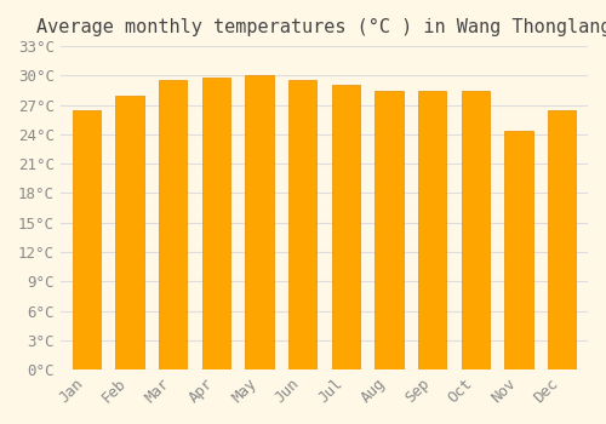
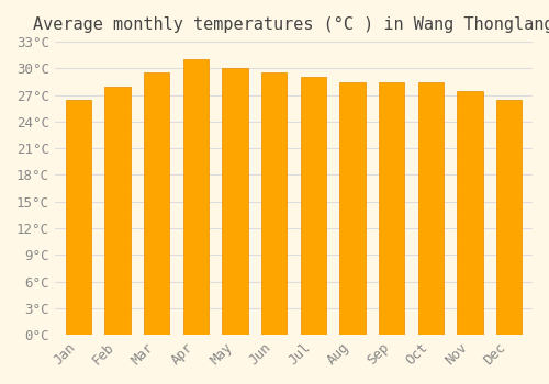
Apr: 29.8°C -> 31.0°C
Nov: 24.4°C -> 27.5°C
